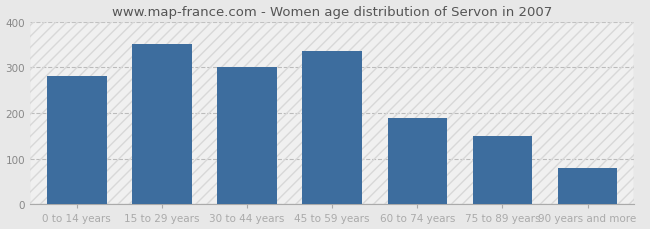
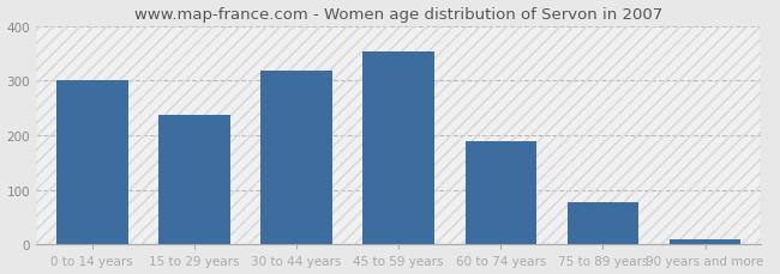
0 to 14 years: 280 -> 300
15 to 29 years: 350 -> 237
30 to 44 years: 300 -> 317
45 to 59 years: 335 -> 352
75 to 89 years: 150 -> 78
90 years and more: 80 -> 10
